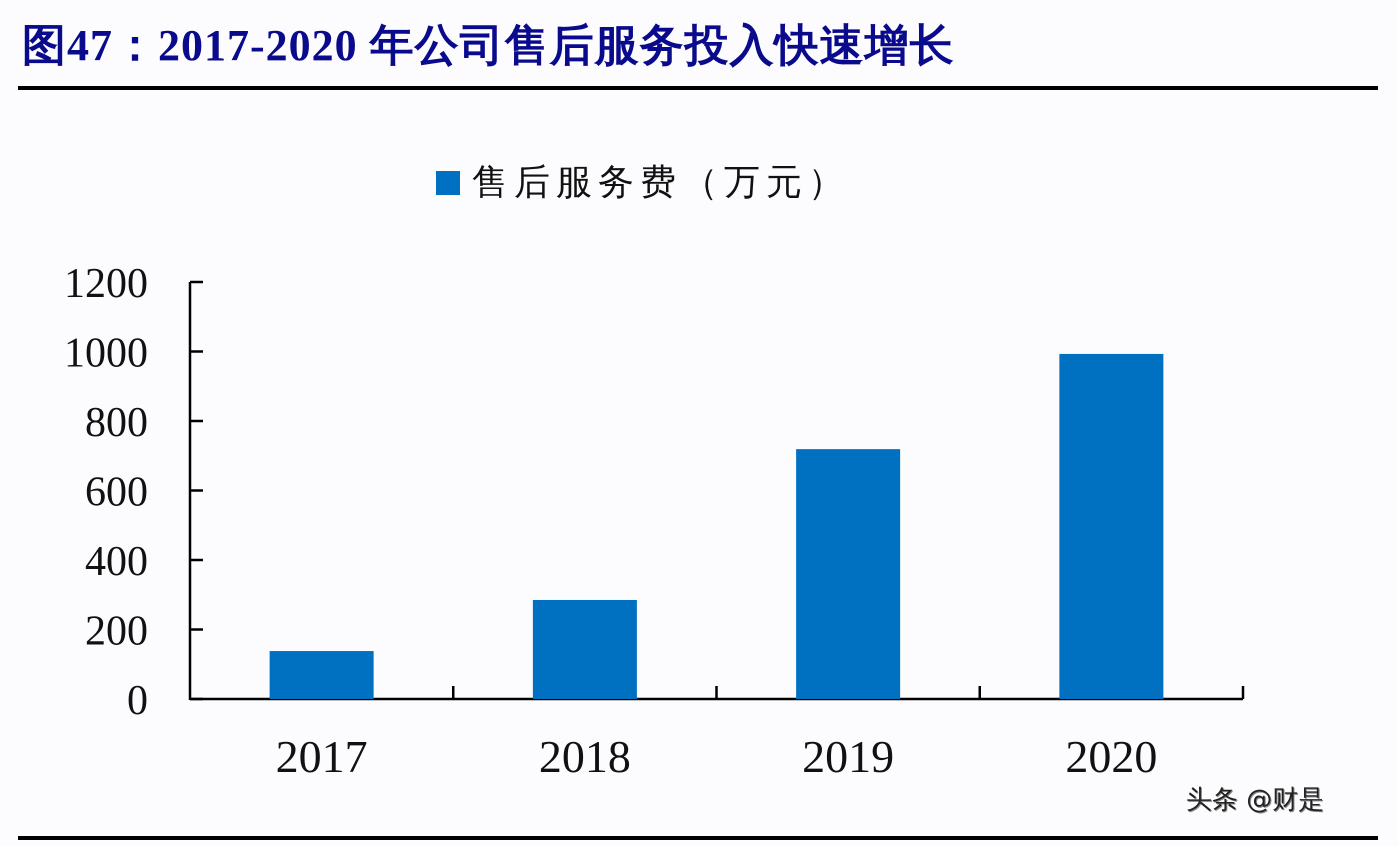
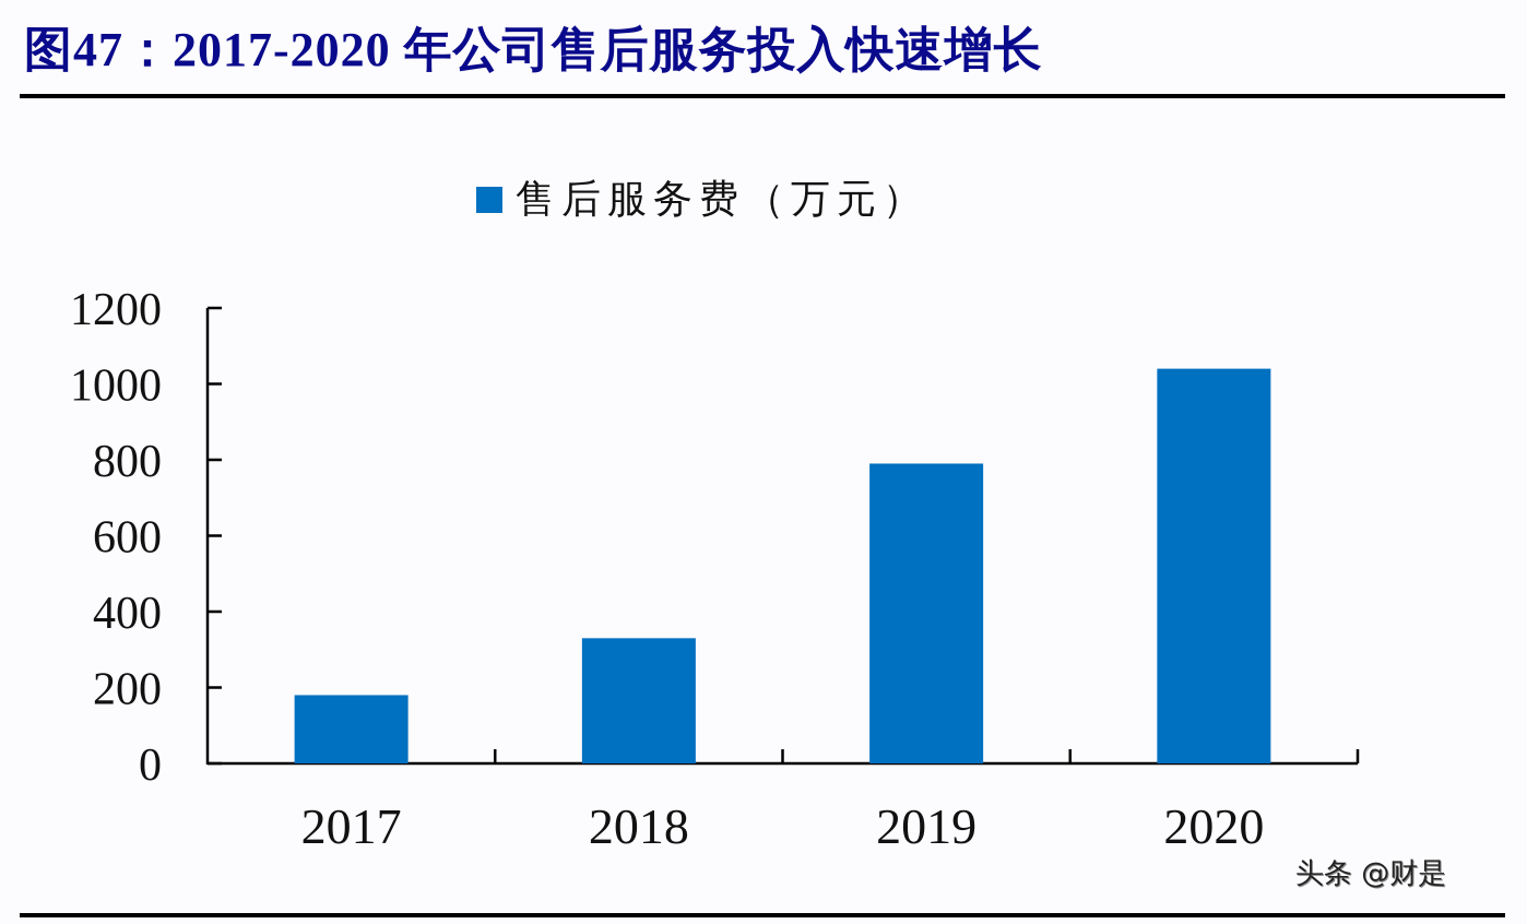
2017: 140 -> 180
2018: 280 -> 330
2019: 720 -> 790
2020: 990 -> 1040
